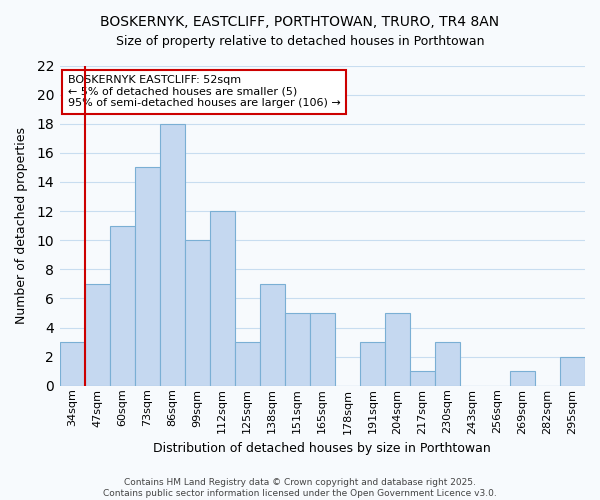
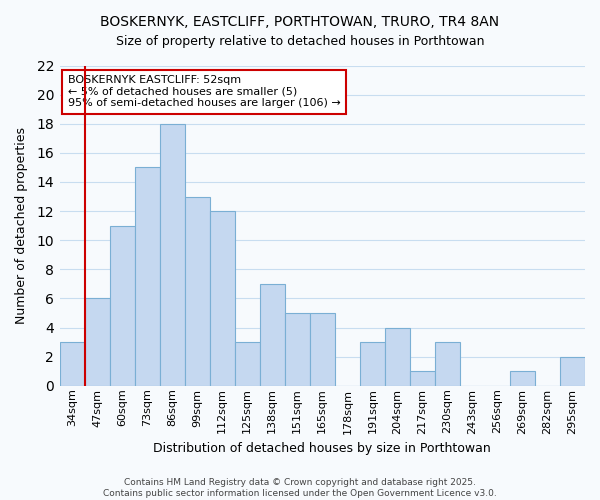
47sqm: 7 -> 6
99sqm: 10 -> 13
204sqm: 5 -> 4
